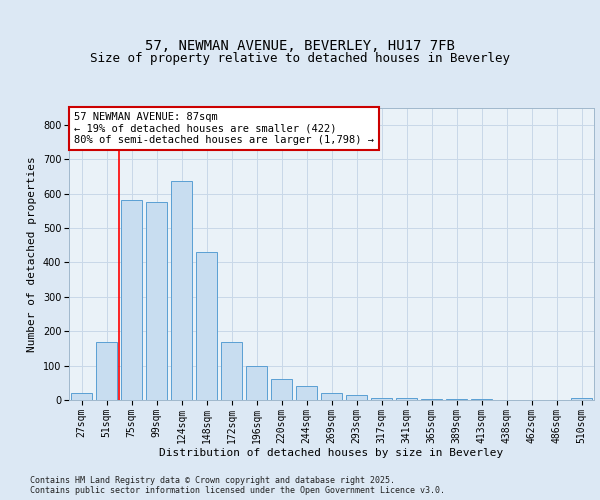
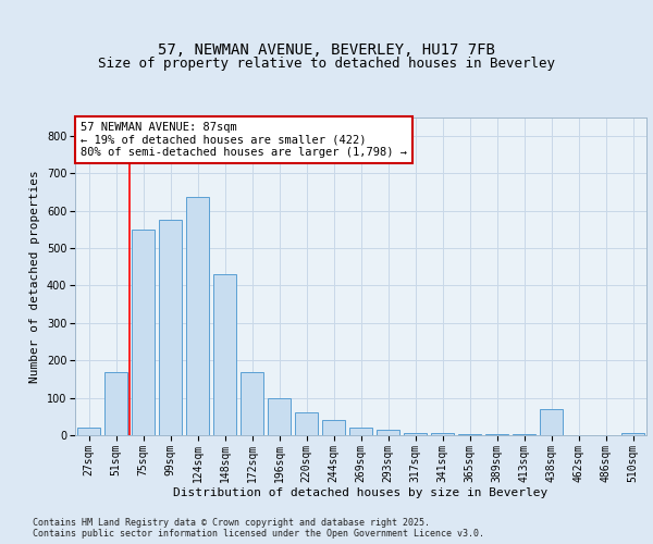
75sqm: 580 -> 550
438sqm: 1 -> 70
